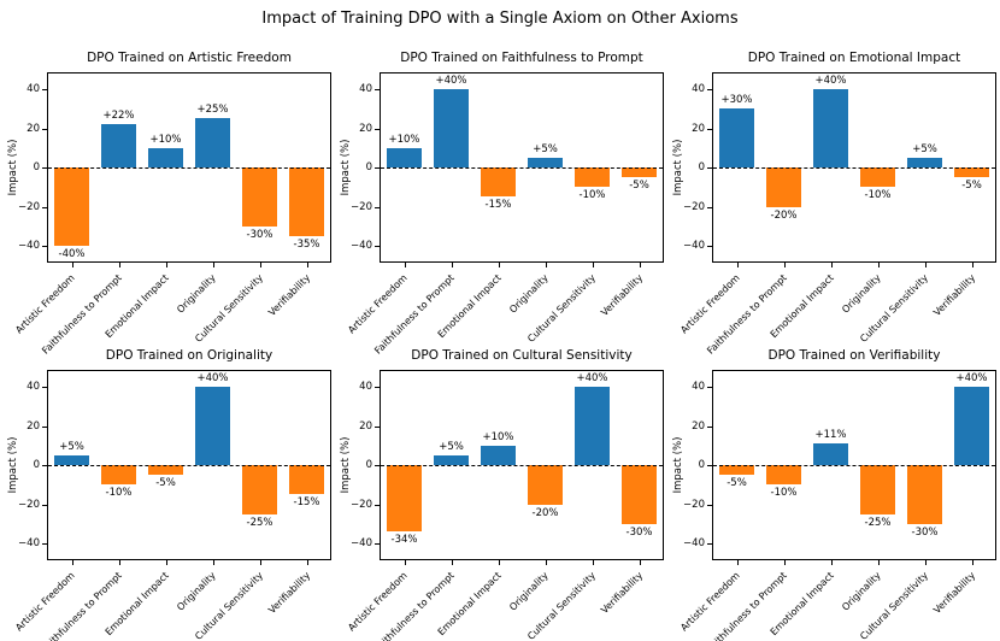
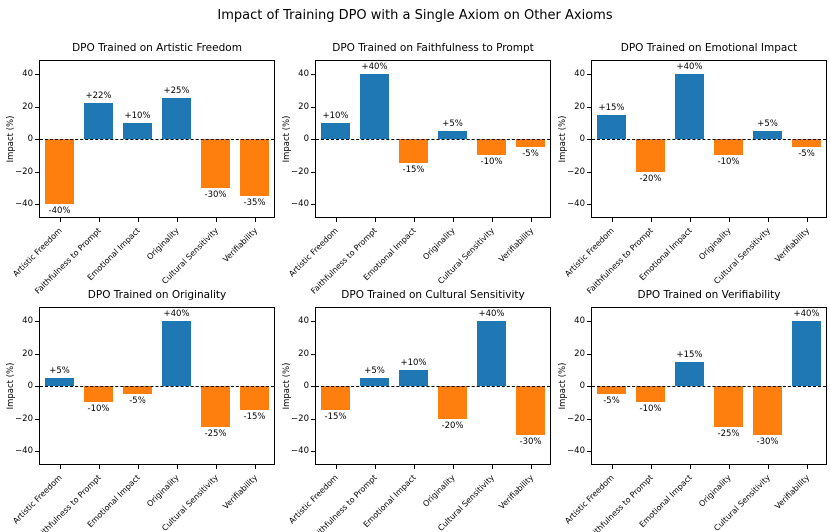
DPO Trained on Emotional Impact/Artistic Freedom: +30% -> +15%
DPO Trained on Cultural Sensitivity/Artistic Freedom: -34% -> -15%
DPO Trained on Verifiability/Emotional Impact: +11% -> +15%
